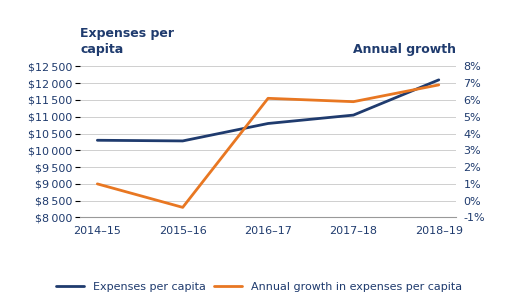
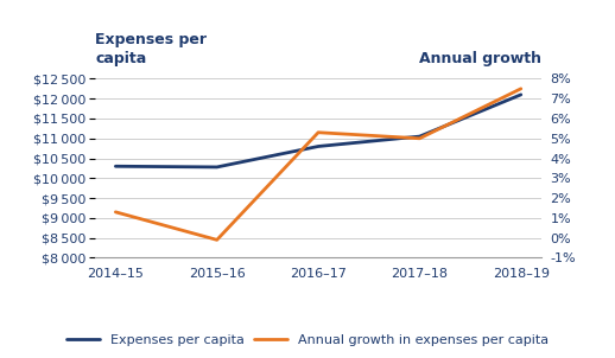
Annual growth in expenses per capita/2014–15: 1.0% -> 1.3%
Annual growth in expenses per capita/2015–16: -0.4% -> -0.1%
Annual growth in expenses per capita/2016–17: 6.1% -> 5.3%
Annual growth in expenses per capita/2017–18: 5.9% -> 5.0%
Annual growth in expenses per capita/2018–19: 6.9% -> 7.5%
